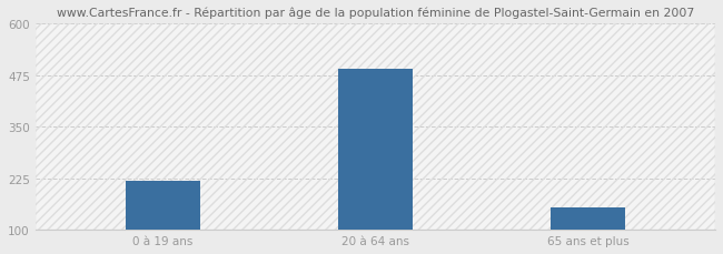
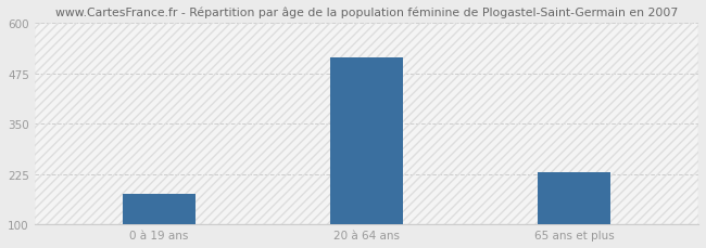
0 à 19 ans: 220 -> 175
20 à 64 ans: 490 -> 515
65 ans et plus: 155 -> 230
